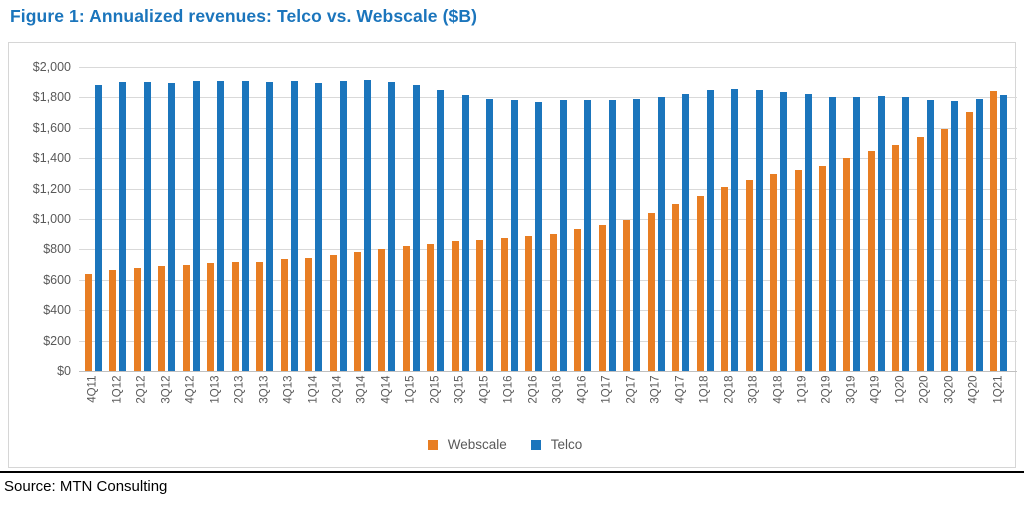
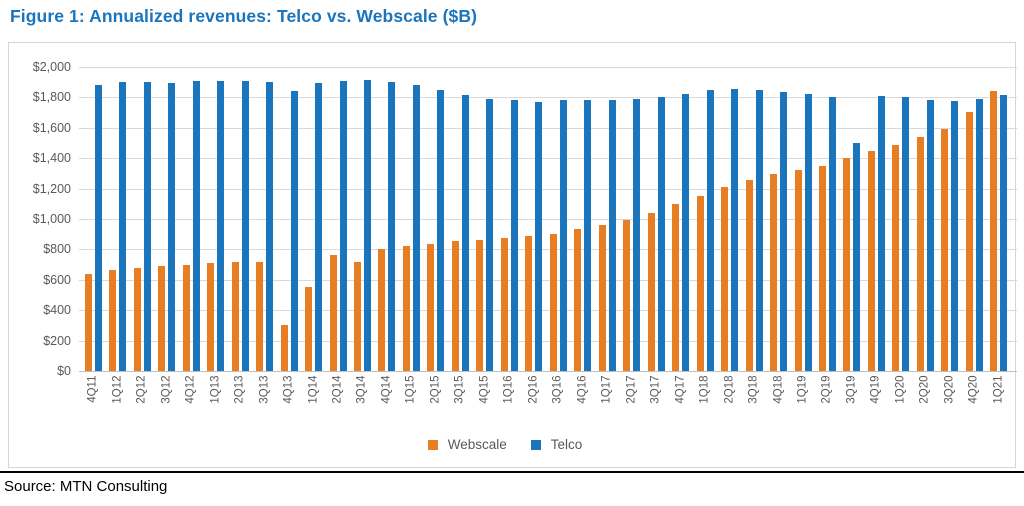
Webscale/4Q13: $740 -> $300
Telco/4Q13: $1900 -> $1840
Webscale/1Q14: $740 -> $550
Webscale/3Q14: $780 -> $720
Telco/3Q19: $1800 -> $1500
